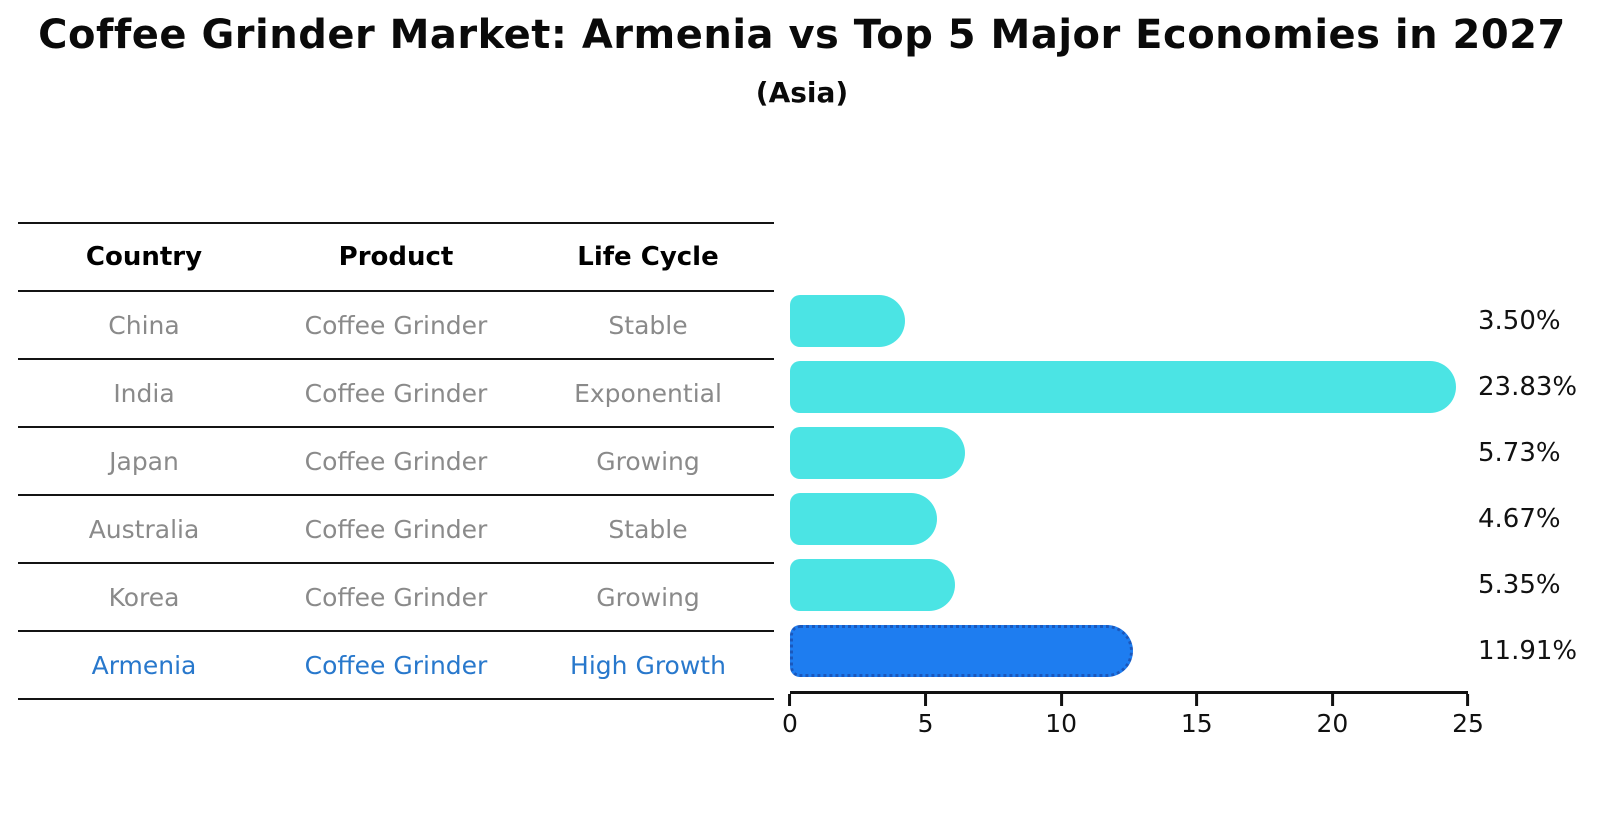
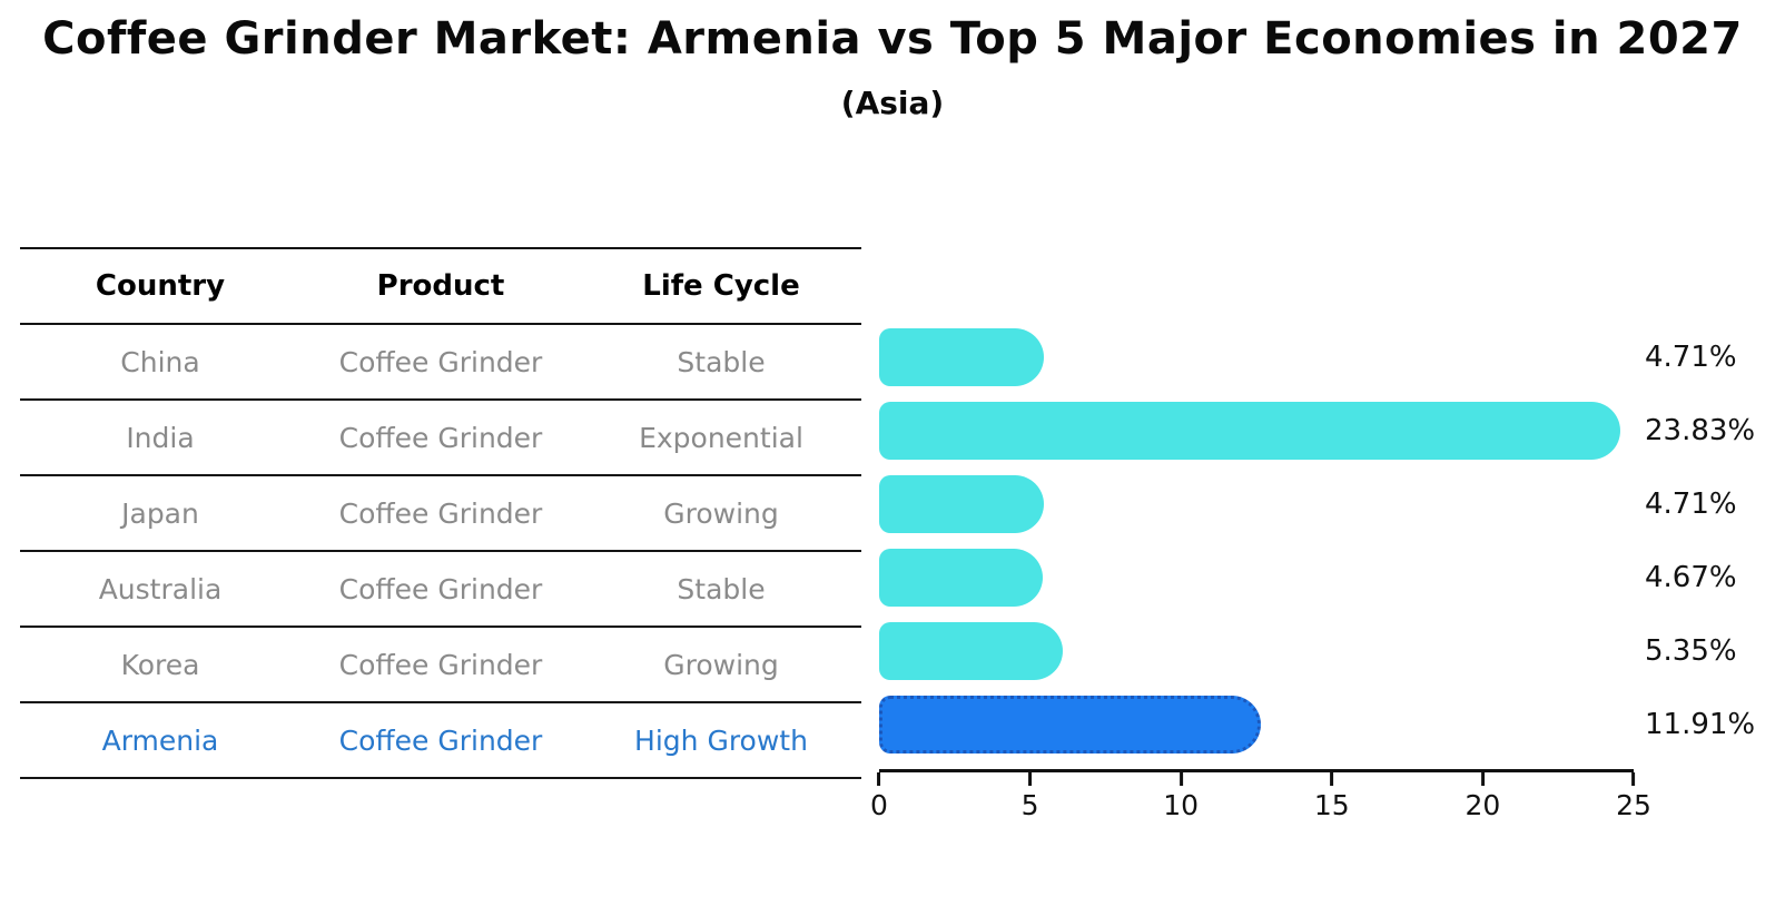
China: 3.50% -> 4.71%
Japan: 5.73% -> 4.71%
